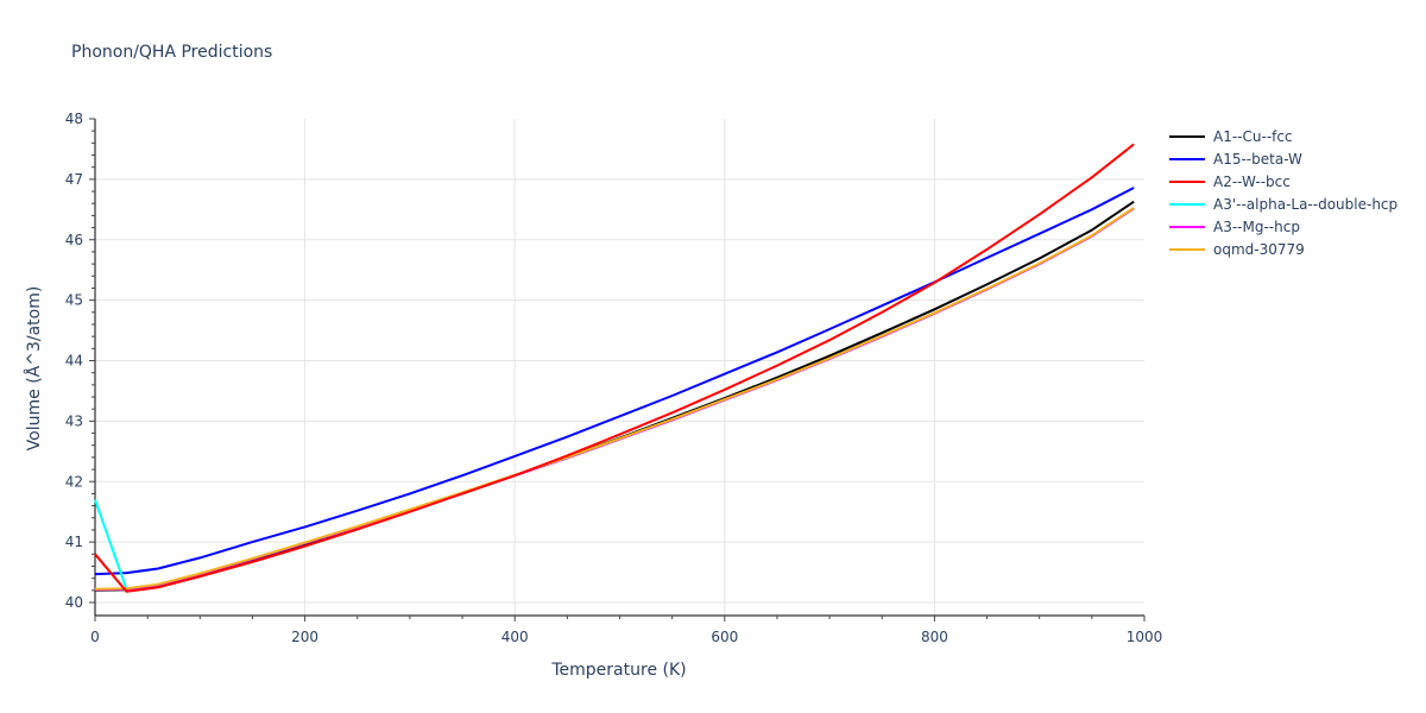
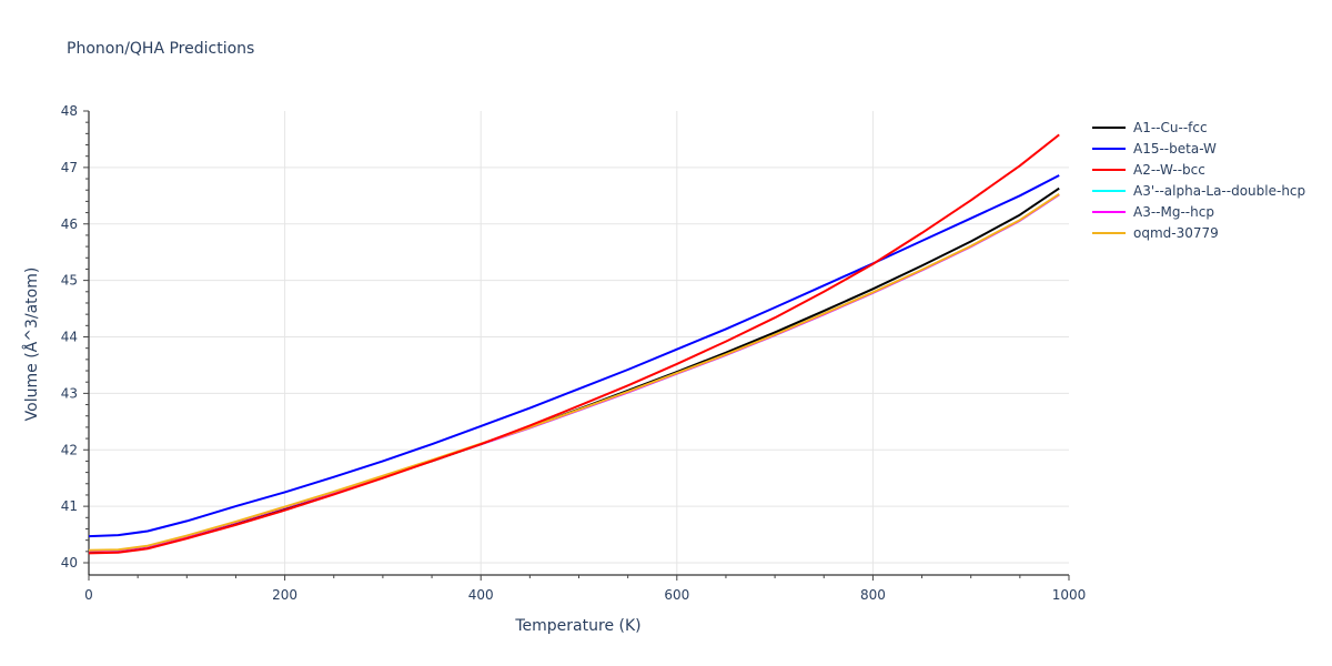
A2--W--bcc/0: 40.8 -> 40.2
A3'--alpha-La--double-hcp/0: 41.7 -> 40.2
